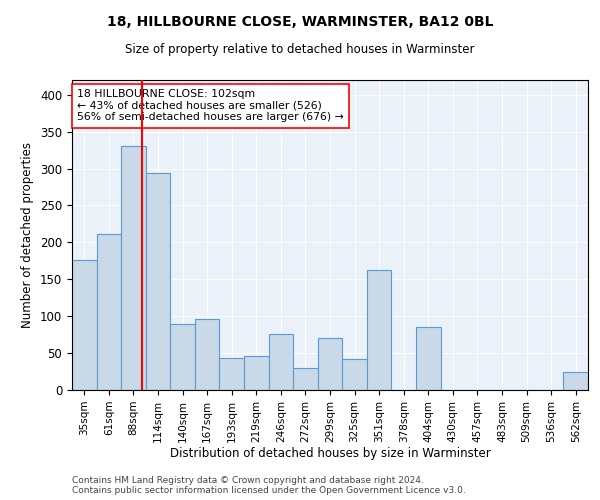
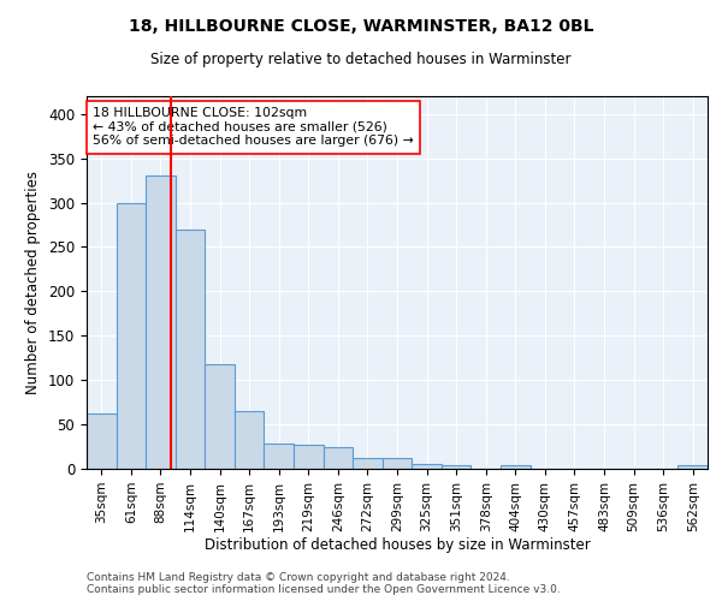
35sqm: 176 -> 62
61sqm: 212 -> 300
114sqm: 294 -> 270
140sqm: 90 -> 118
167sqm: 96 -> 65
193sqm: 44 -> 28
219sqm: 46 -> 27
246sqm: 76 -> 25
272sqm: 30 -> 12
299sqm: 70 -> 12
325sqm: 42 -> 5
351sqm: 162 -> 4
404sqm: 86 -> 4
562sqm: 24 -> 4
